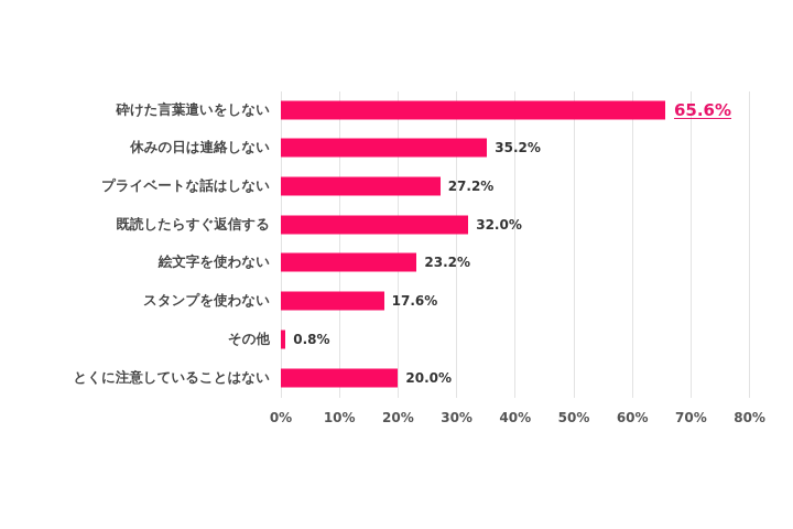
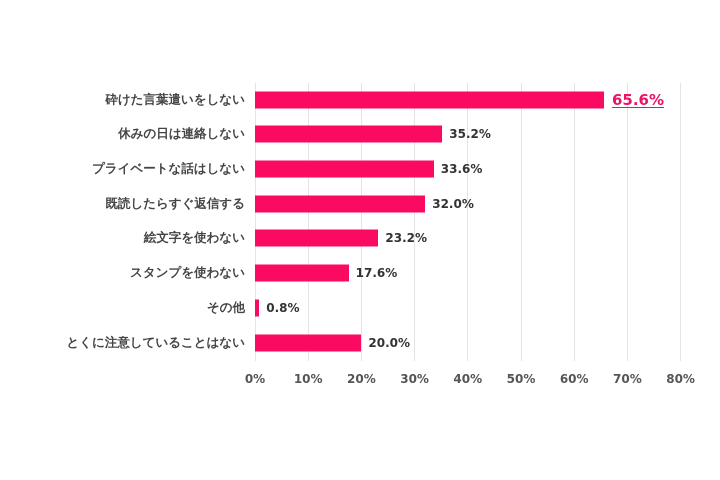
プライベートな話はしない: 27.2% -> 33.6%
